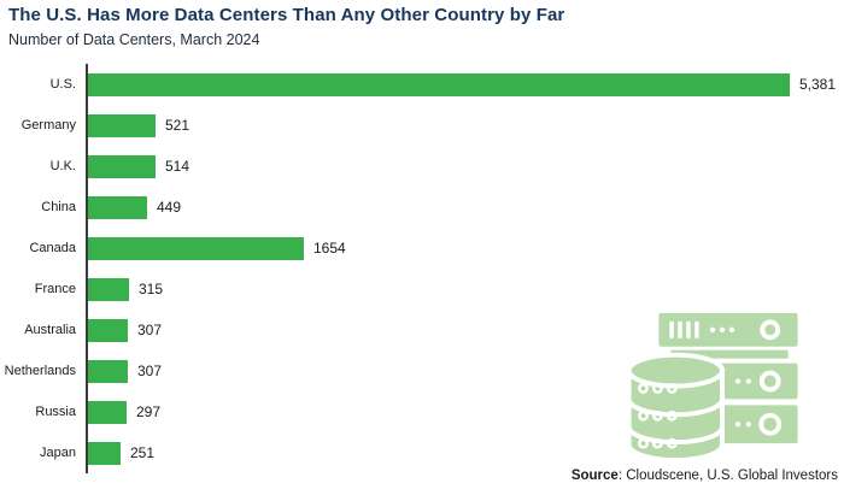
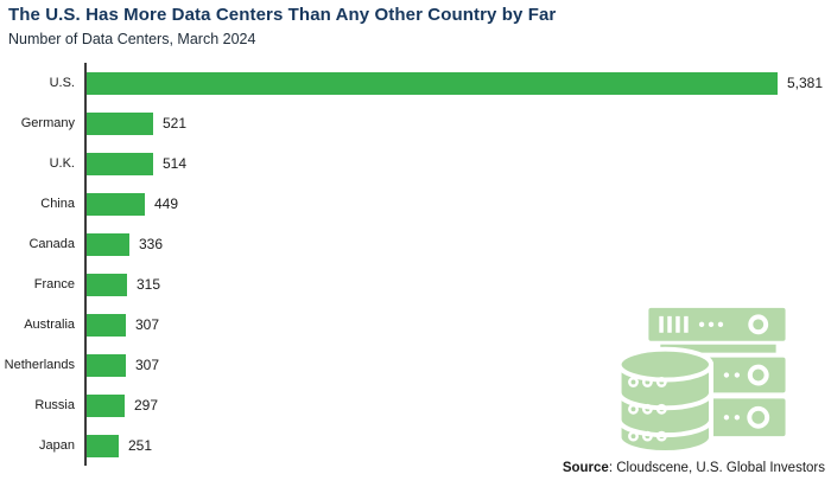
Canada: 1654 -> 336
